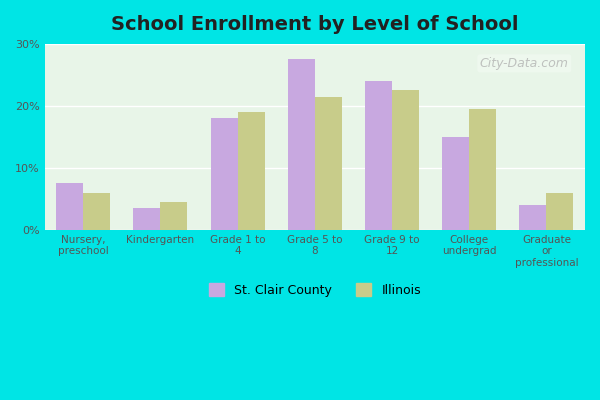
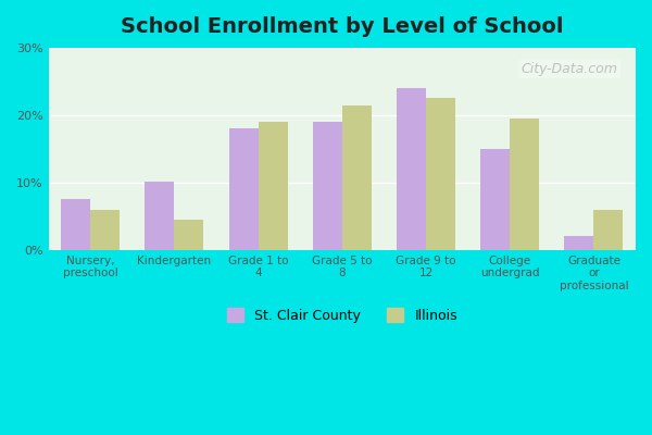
St. Clair County/Kindergarten: 3.5% -> 10.2%
St. Clair County/Grade 5 to 8: 27.5% -> 19.0%
St. Clair County/Graduate or professional: 4.0% -> 2.0%
